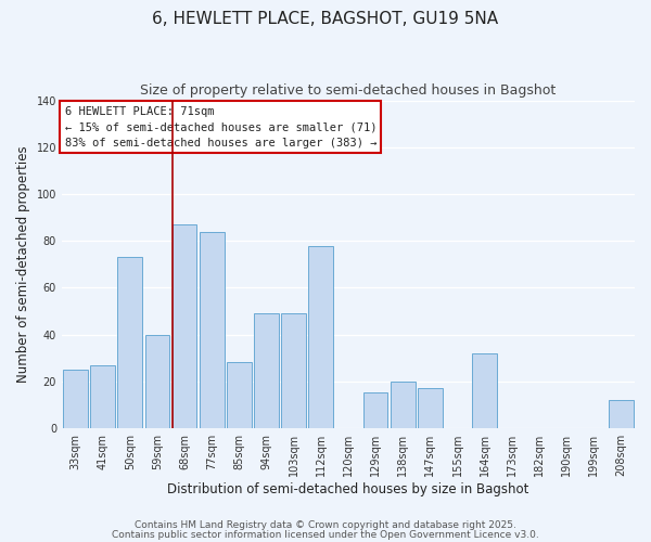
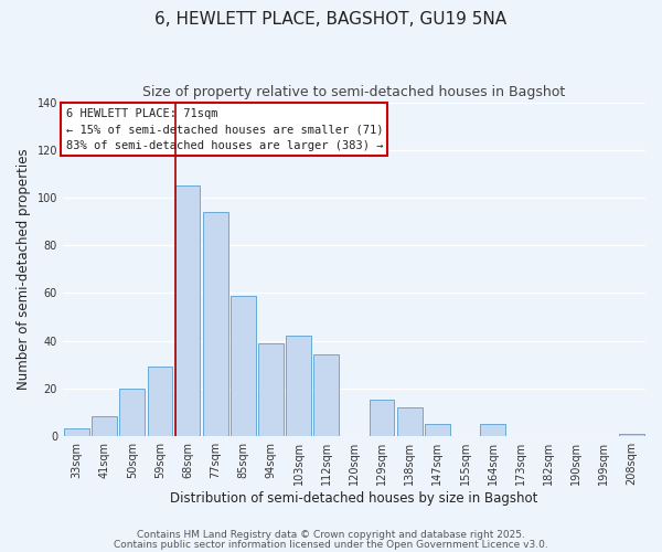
33sqm: 25 -> 3
41sqm: 27 -> 8
50sqm: 73 -> 20
59sqm: 40 -> 29
68sqm: 87 -> 105
77sqm: 84 -> 94
85sqm: 28 -> 59
94sqm: 49 -> 39
103sqm: 49 -> 42
112sqm: 78 -> 34
138sqm: 20 -> 12
147sqm: 17 -> 5
164sqm: 32 -> 5
208sqm: 12 -> 1
